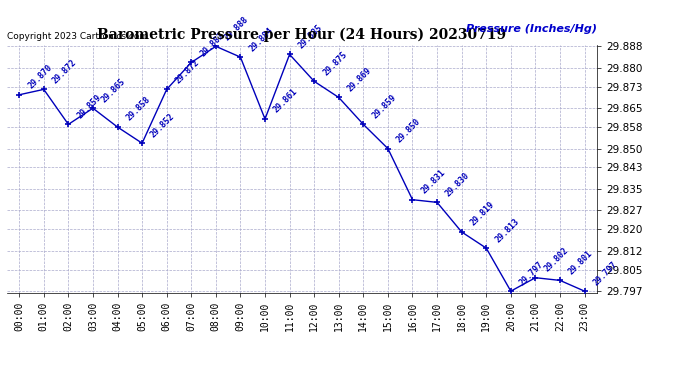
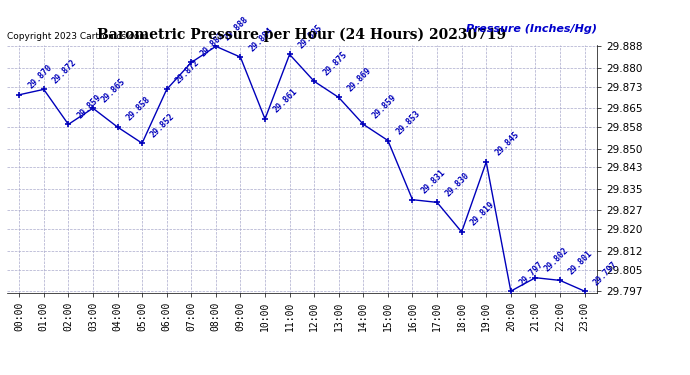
15:00: 29.850 -> 29.853
19:00: 29.813 -> 29.845
